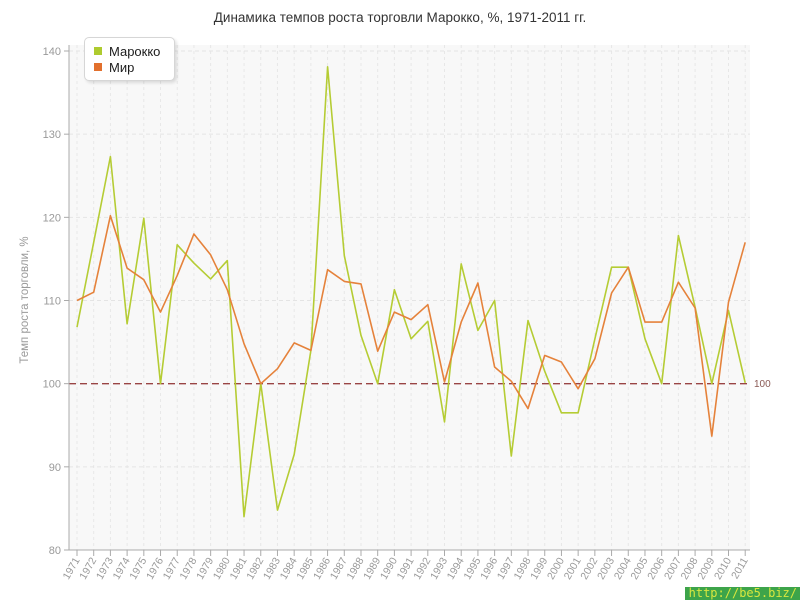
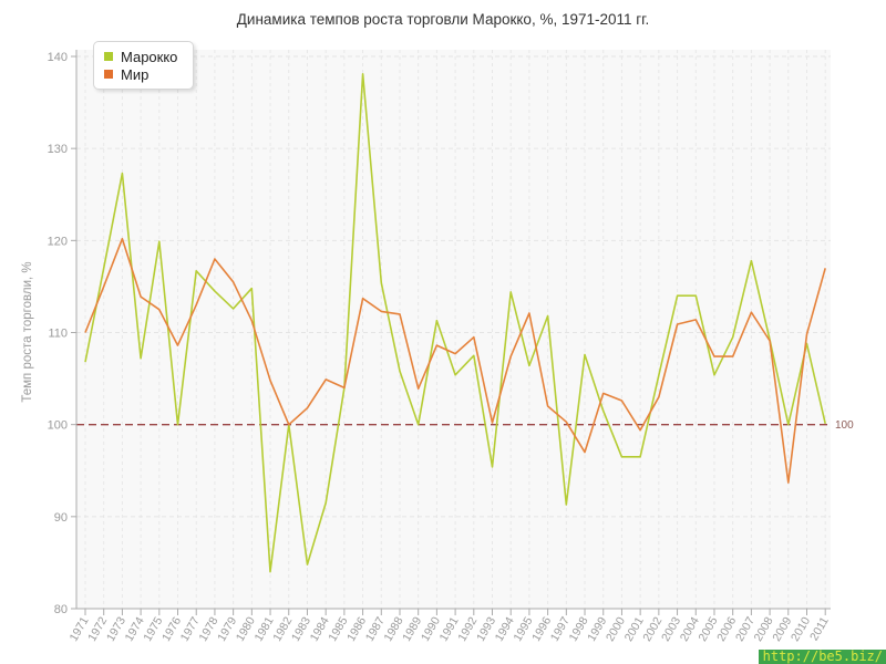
Мир/1972: 111 -> 115
Марокко/1996: 110 -> 112
Мир/2004: 114 -> 111
Марокко/2006: 100 -> 110
